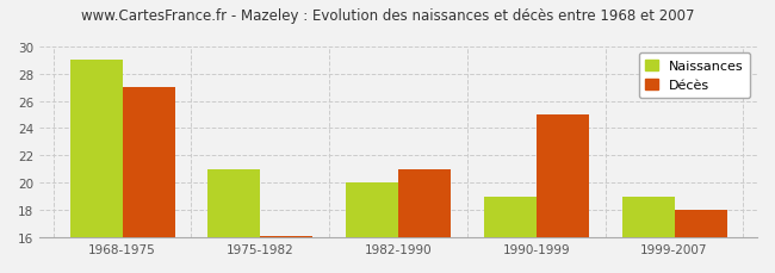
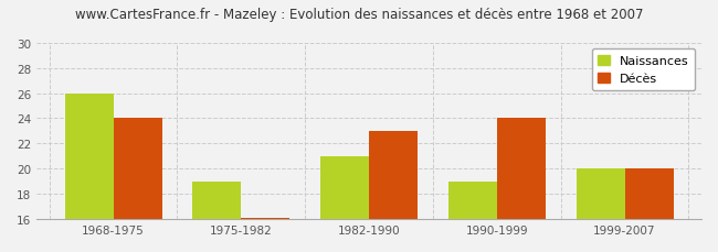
Naissances/1968-1975: 29 -> 26
Décès/1968-1975: 27.0 -> 24.0
Naissances/1975-1982: 21 -> 19
Naissances/1982-1990: 20 -> 21
Décès/1982-1990: 21.0 -> 23.0
Décès/1990-1999: 25.0 -> 24.0
Naissances/1999-2007: 19 -> 20
Décès/1999-2007: 18.0 -> 20.0
